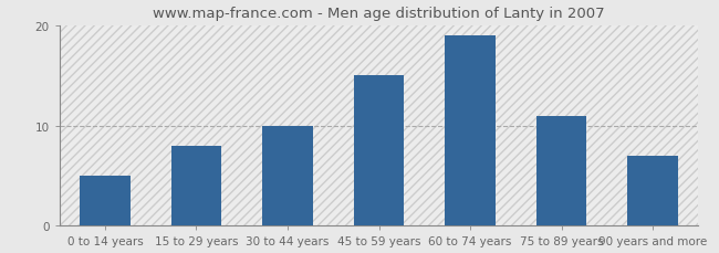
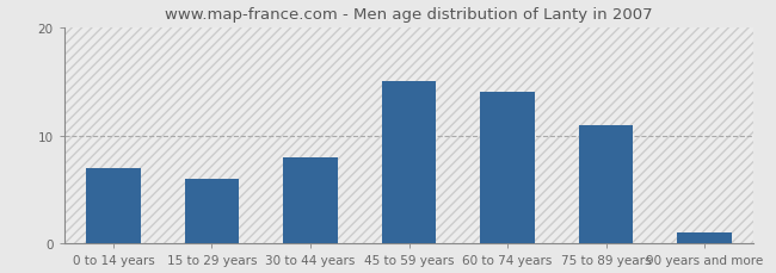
0 to 14 years: 5 -> 7
15 to 29 years: 8 -> 6
30 to 44 years: 10 -> 8
60 to 74 years: 19 -> 14
90 years and more: 7 -> 1
